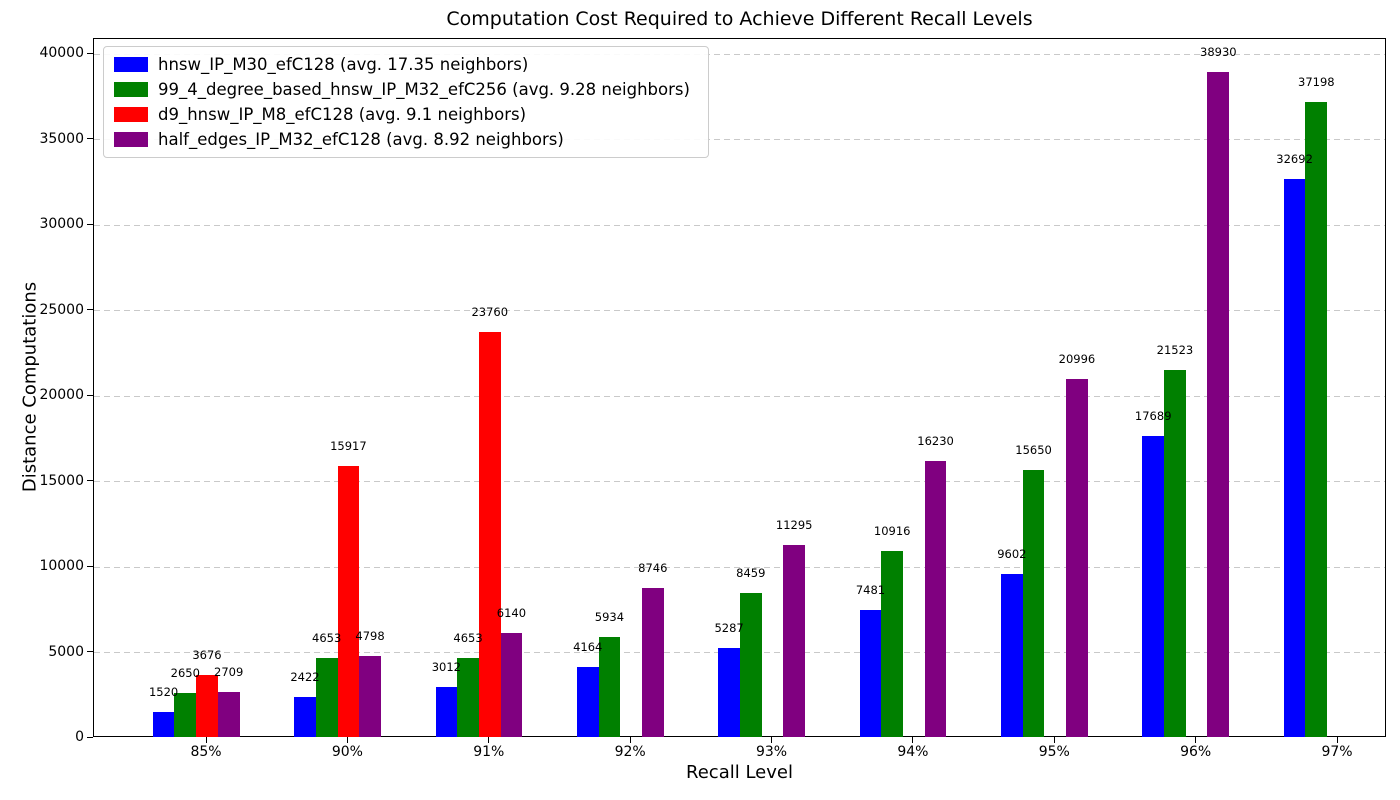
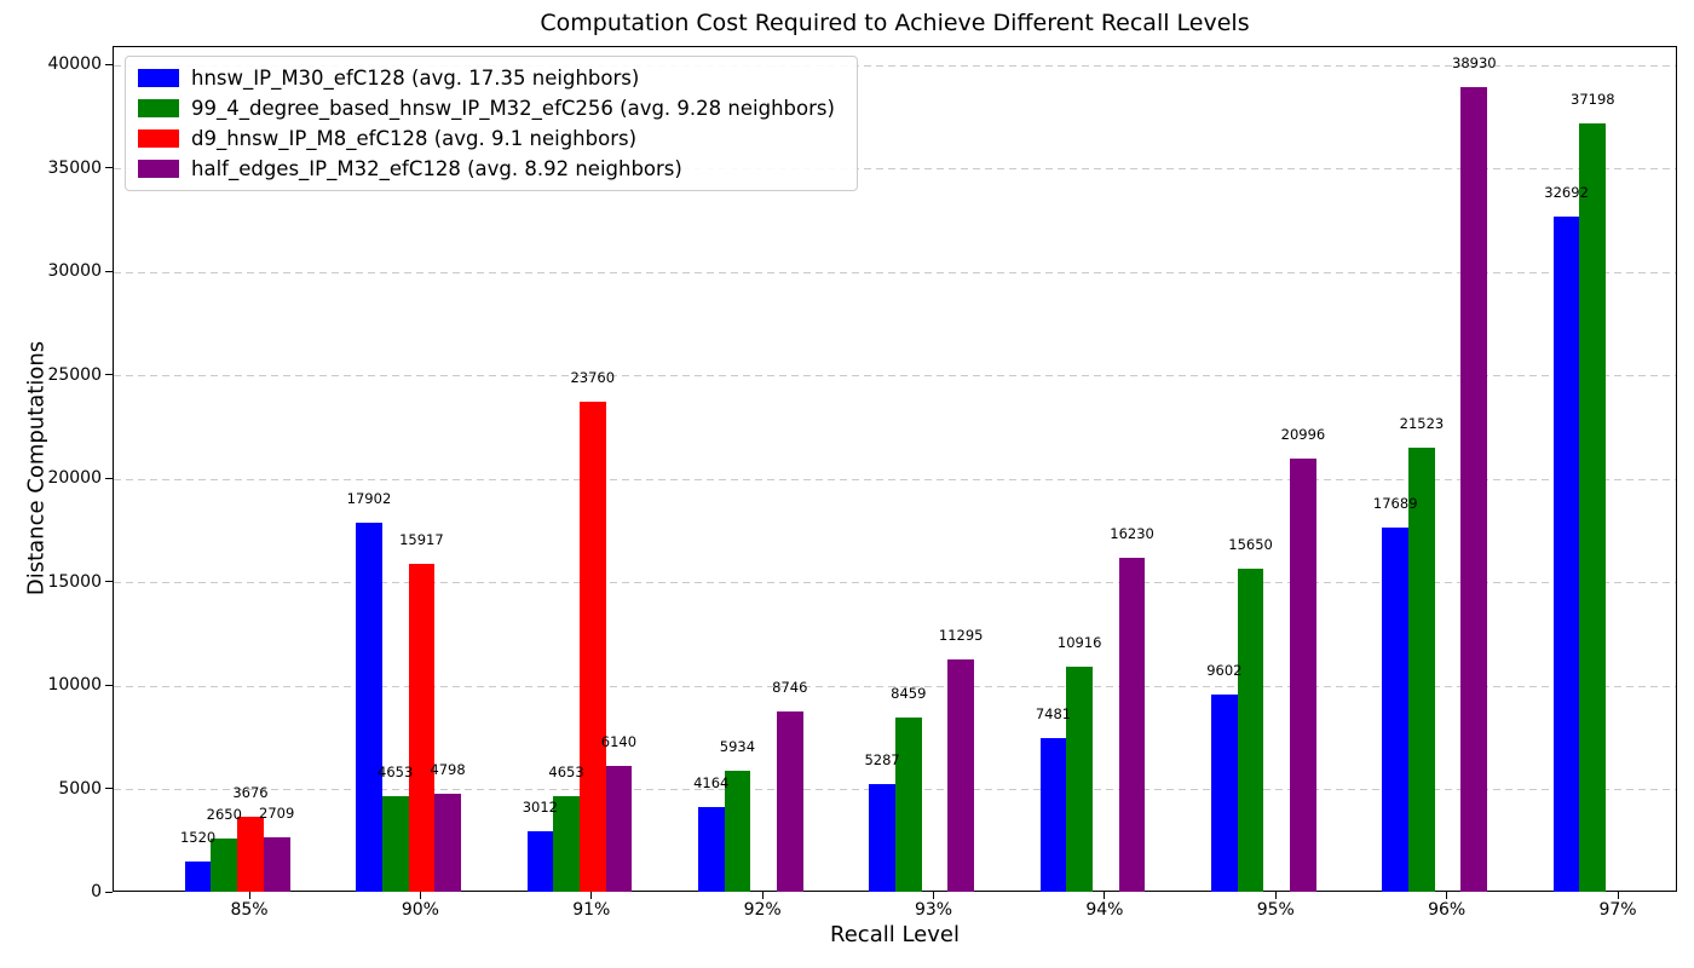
hnsw_IP_M30_efC128 (avg. 17.35 neighbors)/90%: 2422 -> 17902
